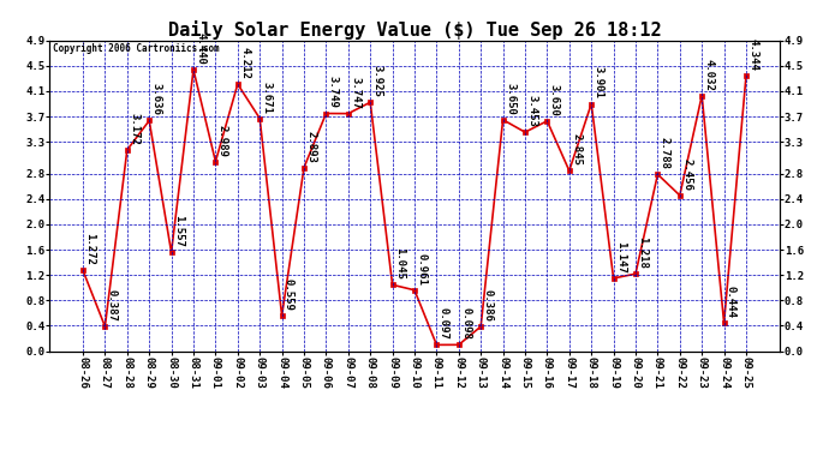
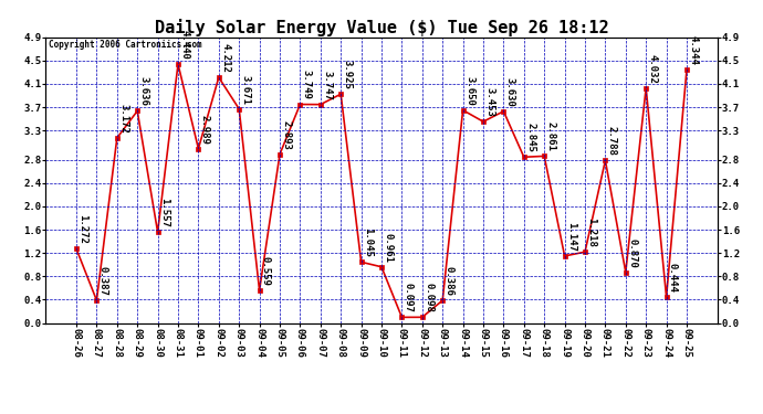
09-18: 3.901 -> 2.861
09-22: 2.456 -> 0.870
